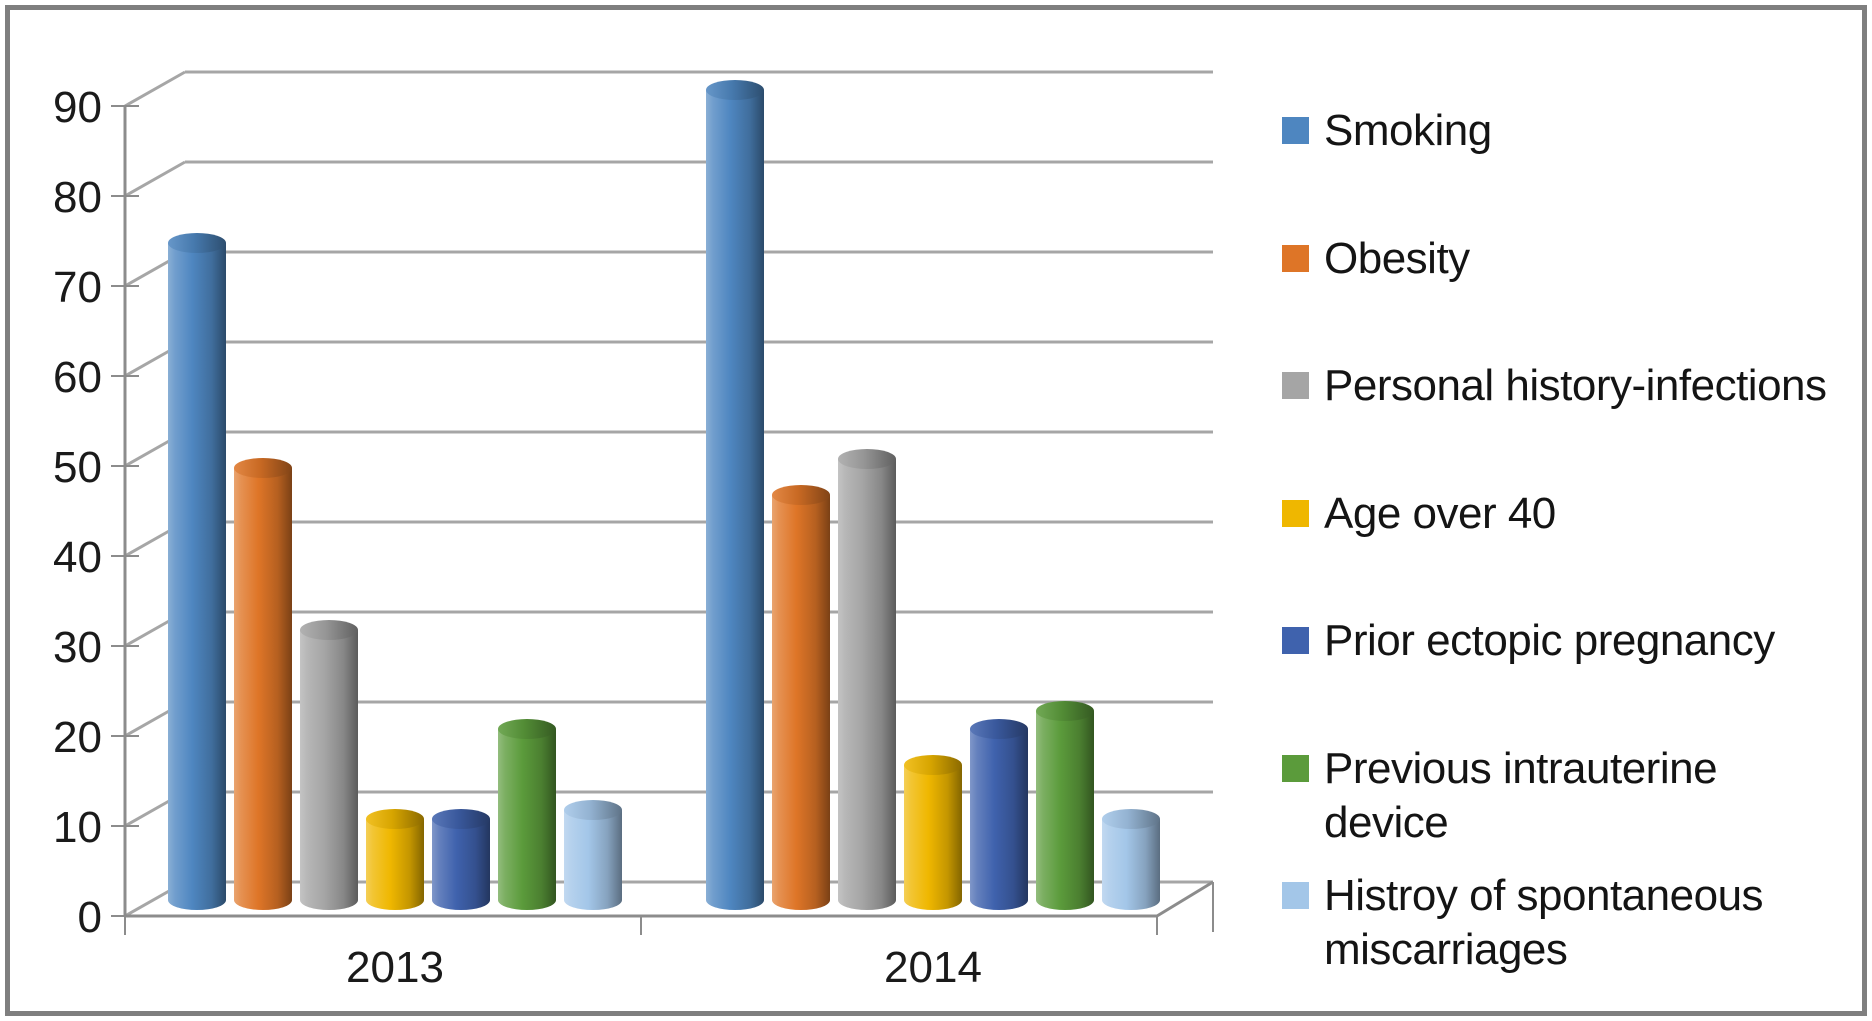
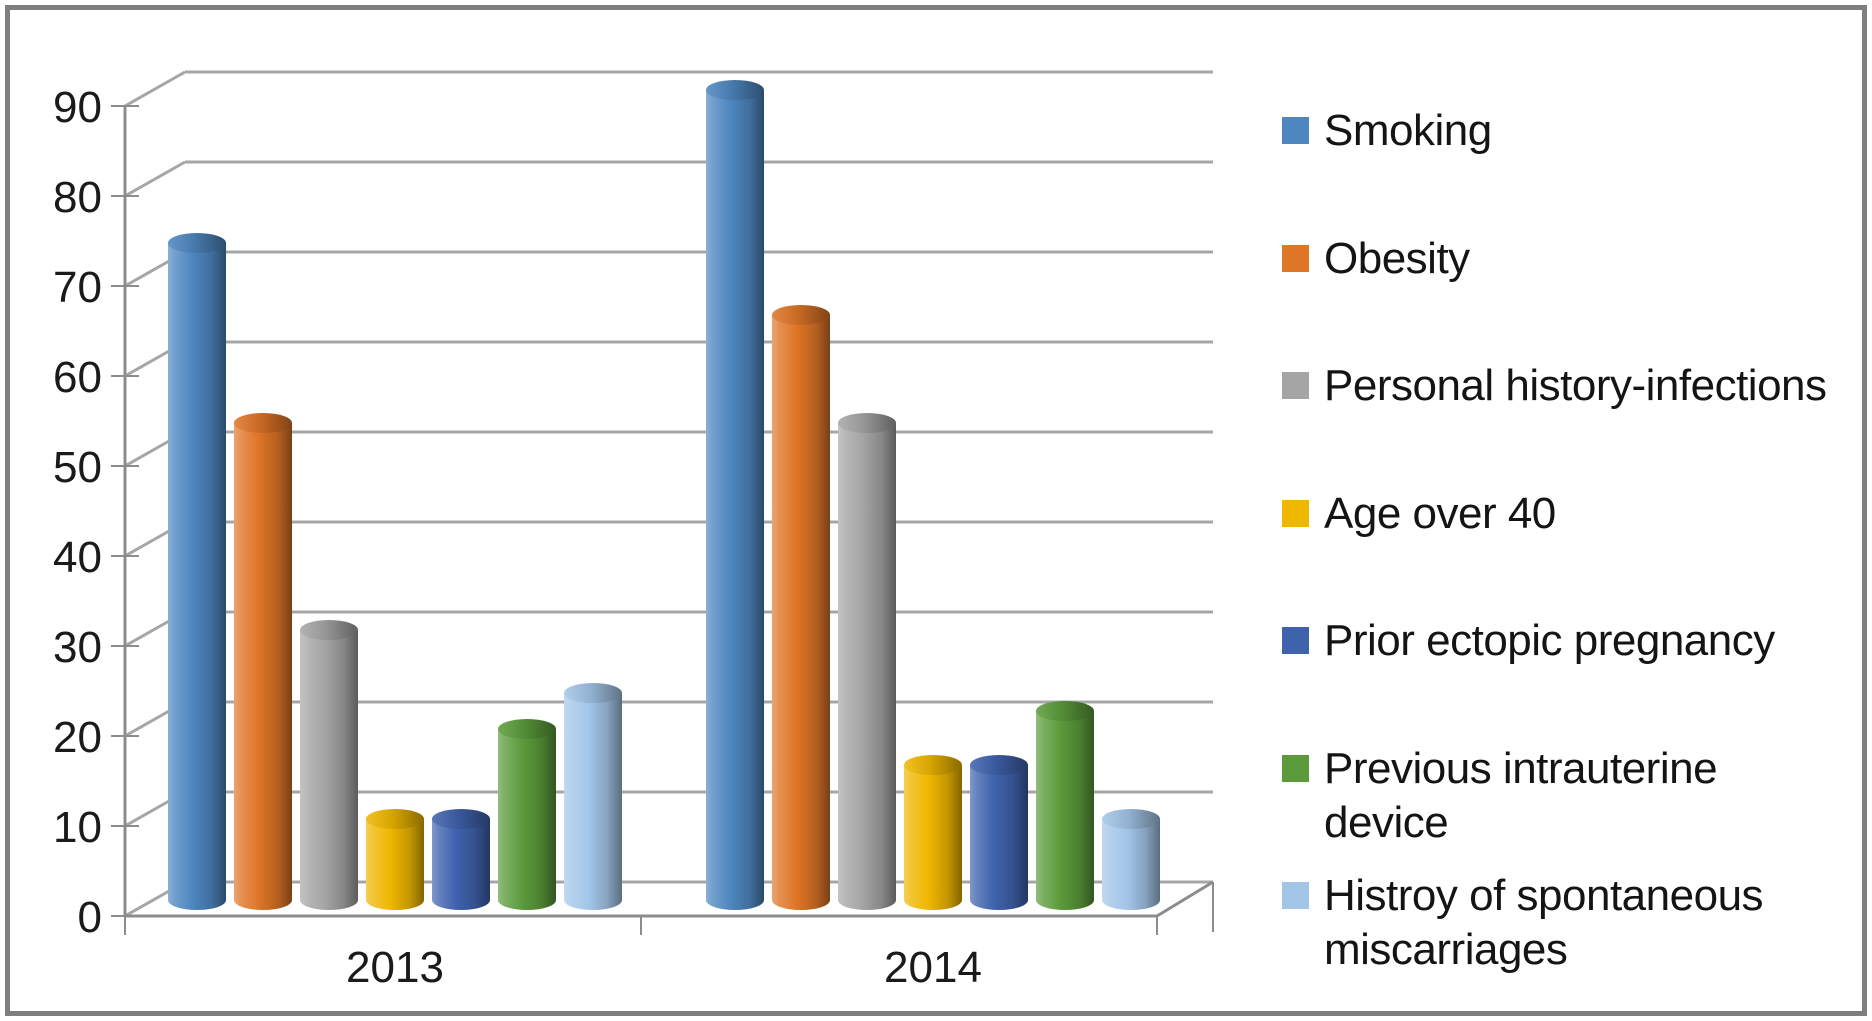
Obesity/2013: 48 -> 53
Histroy of spontaneous miscarriages/2013: 10 -> 23
Obesity/2014: 45 -> 65
Personal history-infections/2014: 49 -> 53
Prior ectopic pregnancy/2014: 19 -> 15
